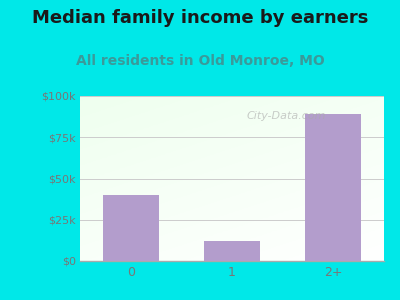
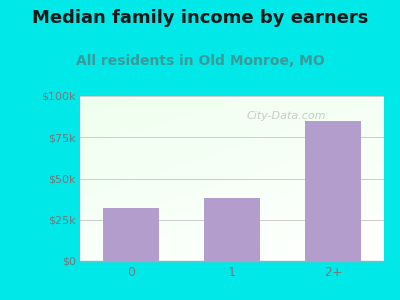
0: $40k -> $32k
1: $12k -> $38k
2+: $89k -> $85k
